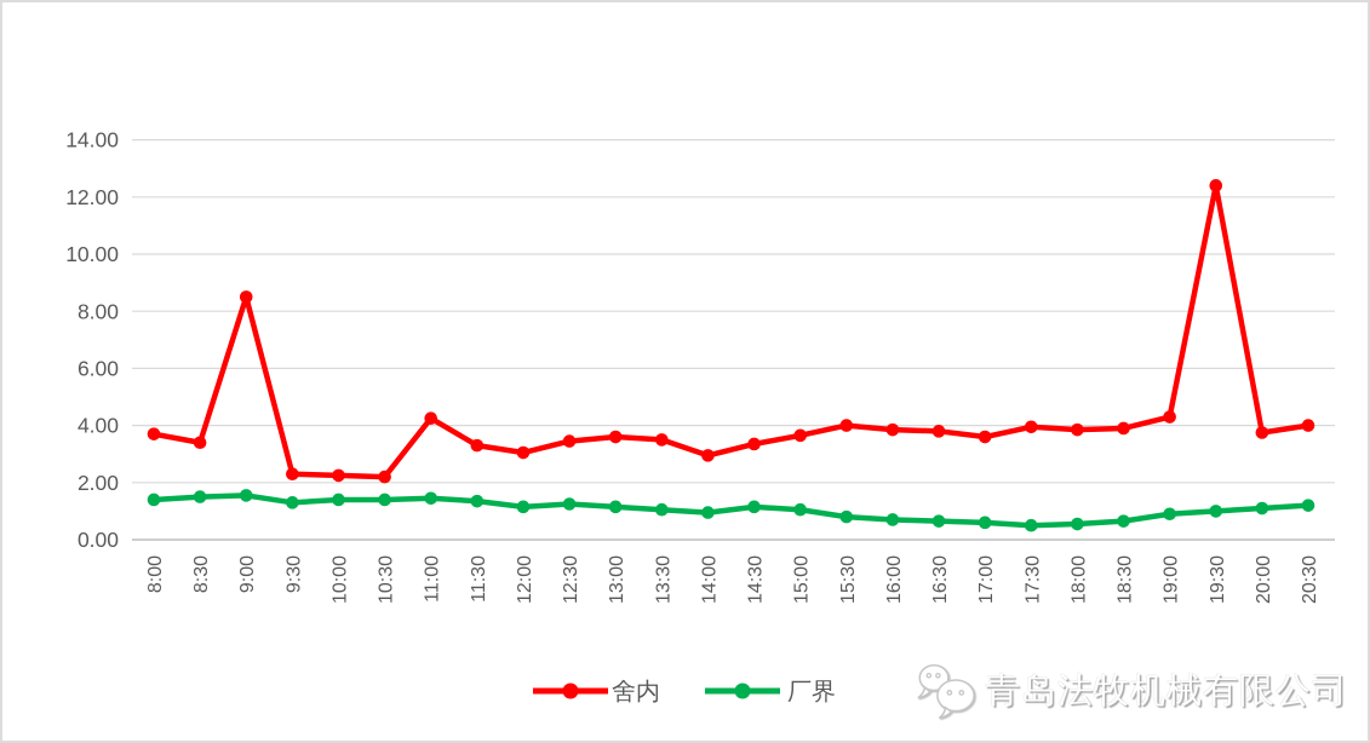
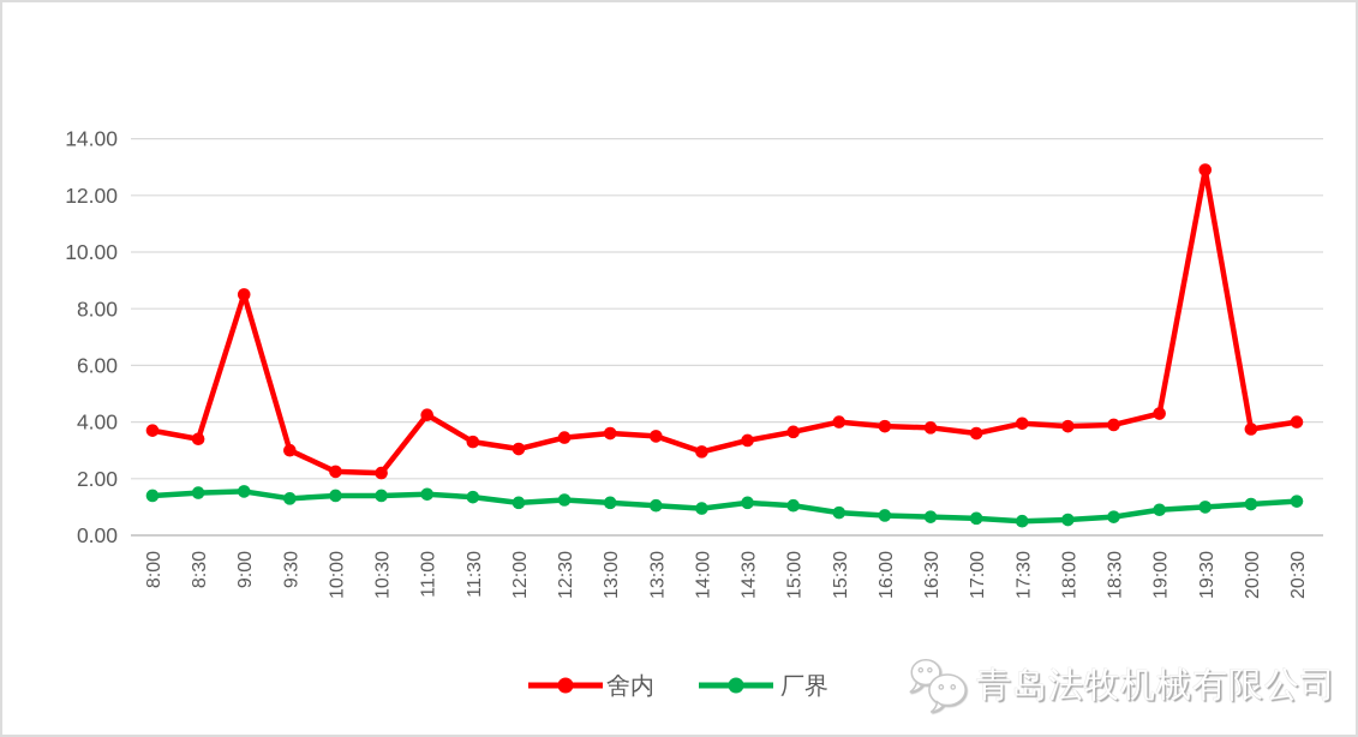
舍内/9:30: 2.3 -> 3.0
舍内/19:30: 12.4 -> 12.9
